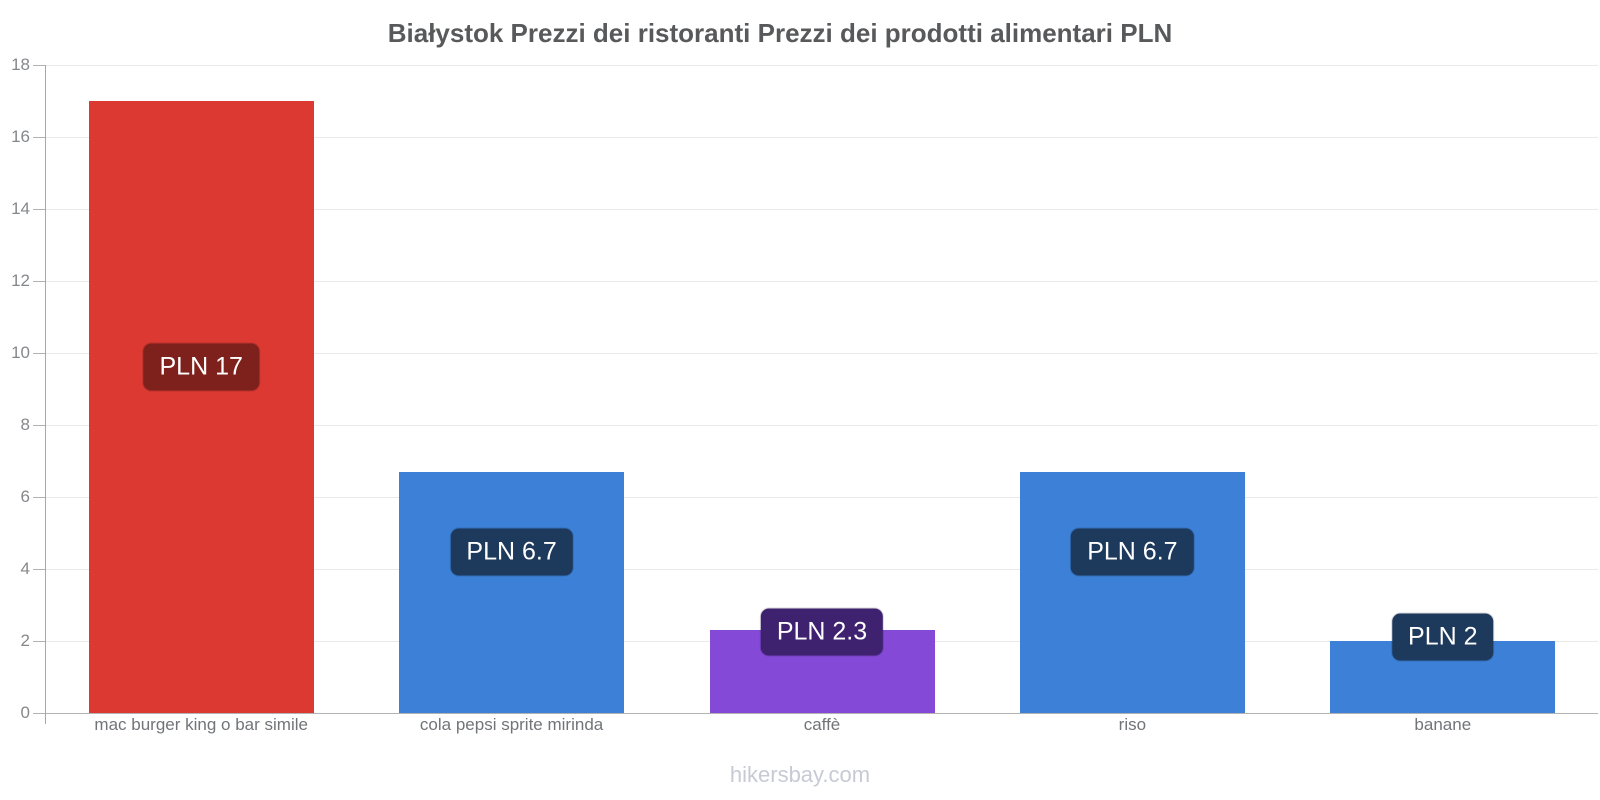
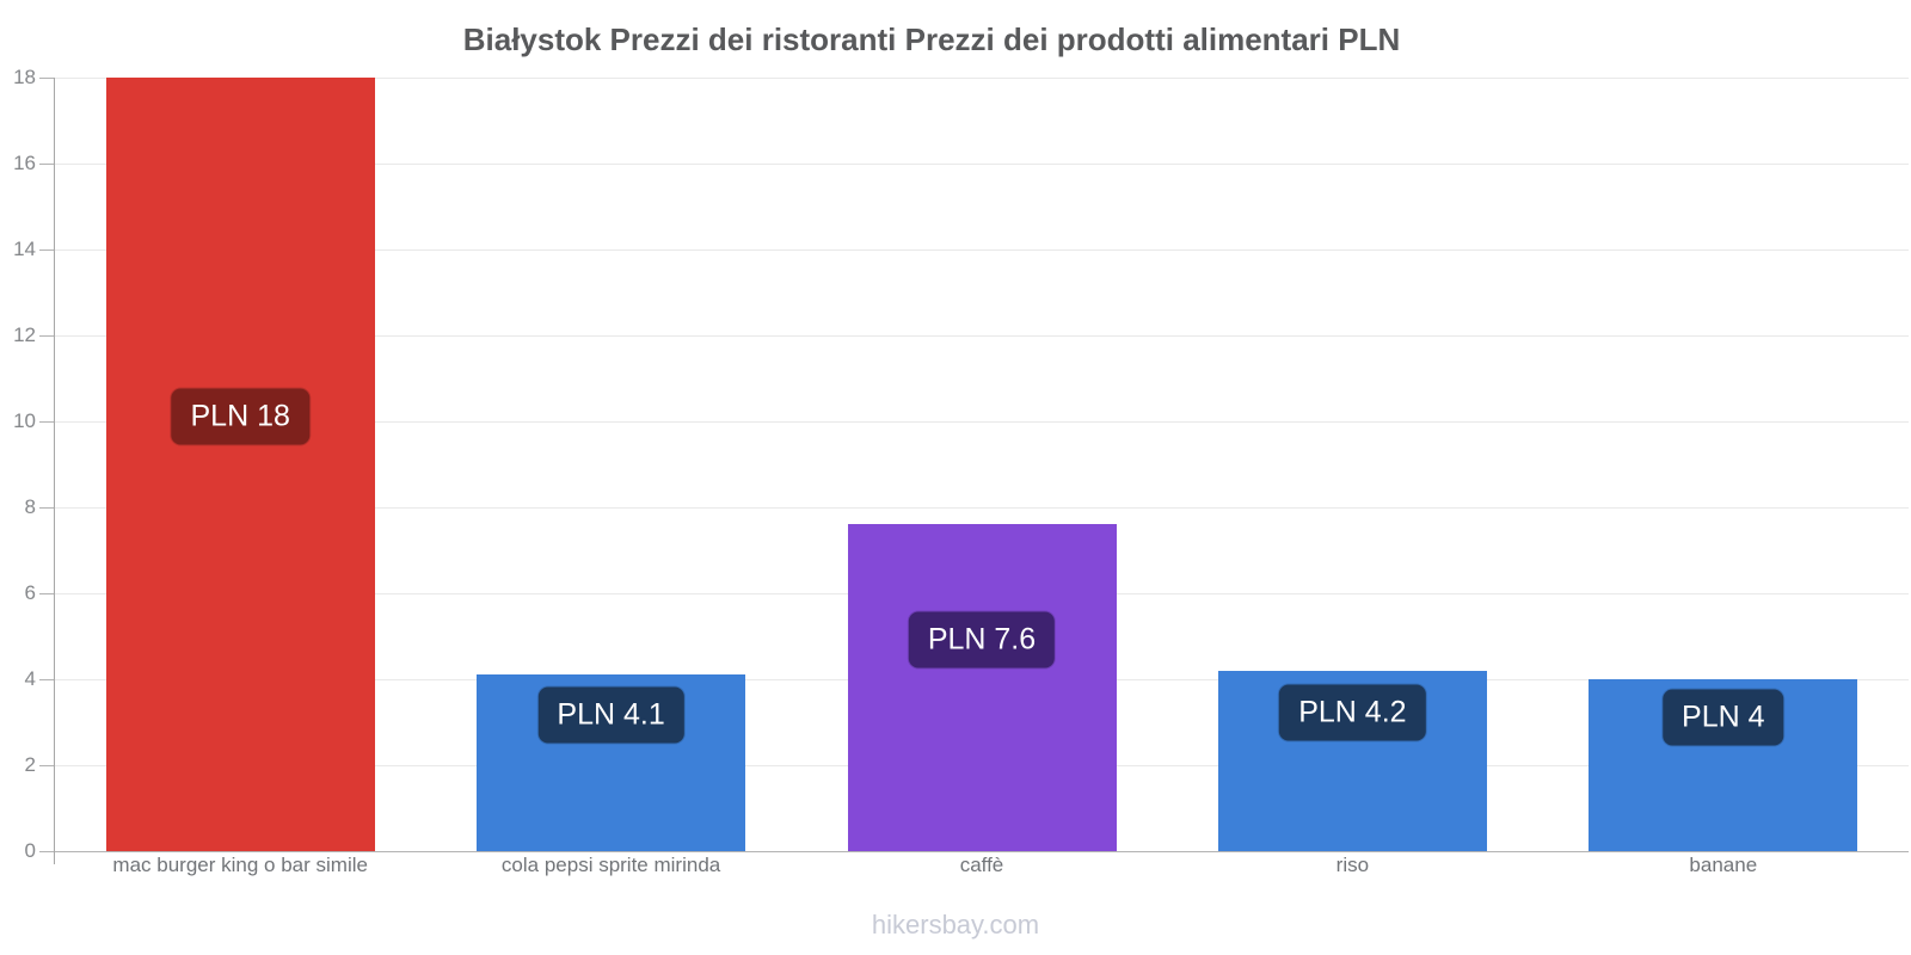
mac burger king o bar simile: 17 -> 18
cola pepsi sprite mirinda: 6.7 -> 4.1
caffè: 2.3 -> 7.6
riso: 6.7 -> 4.2
banane: 2 -> 4
